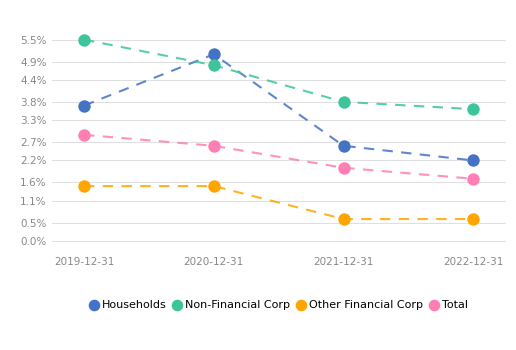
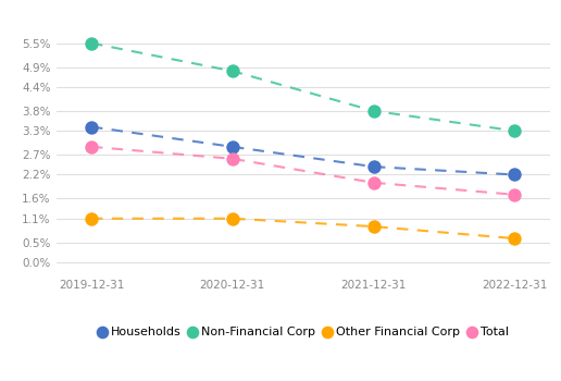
Households/2019-12-31: 3.7% -> 3.4%
Other Financial Corp/2019-12-31: 1.5% -> 1.1%
Households/2020-12-31: 5.1% -> 2.9%
Other Financial Corp/2020-12-31: 1.5% -> 1.1%
Households/2021-12-31: 2.6% -> 2.4%
Other Financial Corp/2021-12-31: 0.6% -> 0.9%
Non-Financial Corp/2022-12-31: 3.6% -> 3.3%
